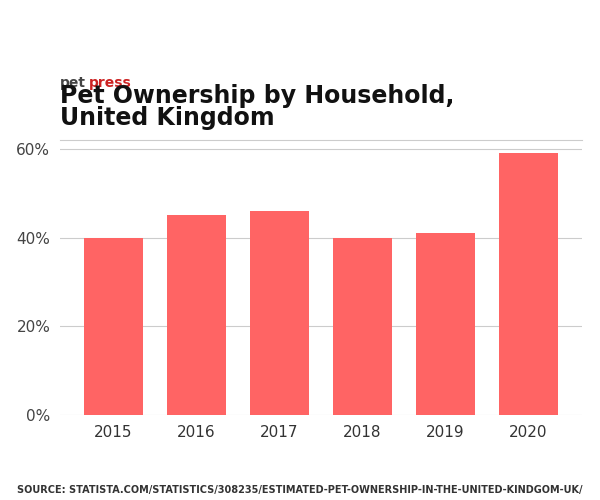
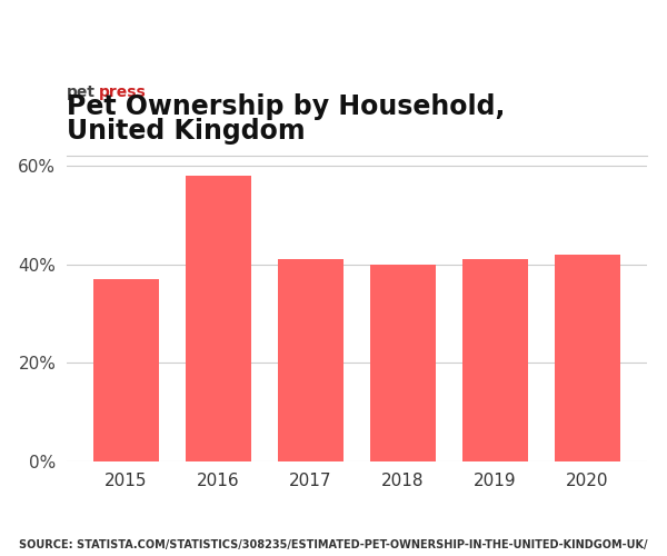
2015: 40% -> 37%
2016: 45% -> 58%
2017: 46% -> 41%
2020: 59% -> 42%
